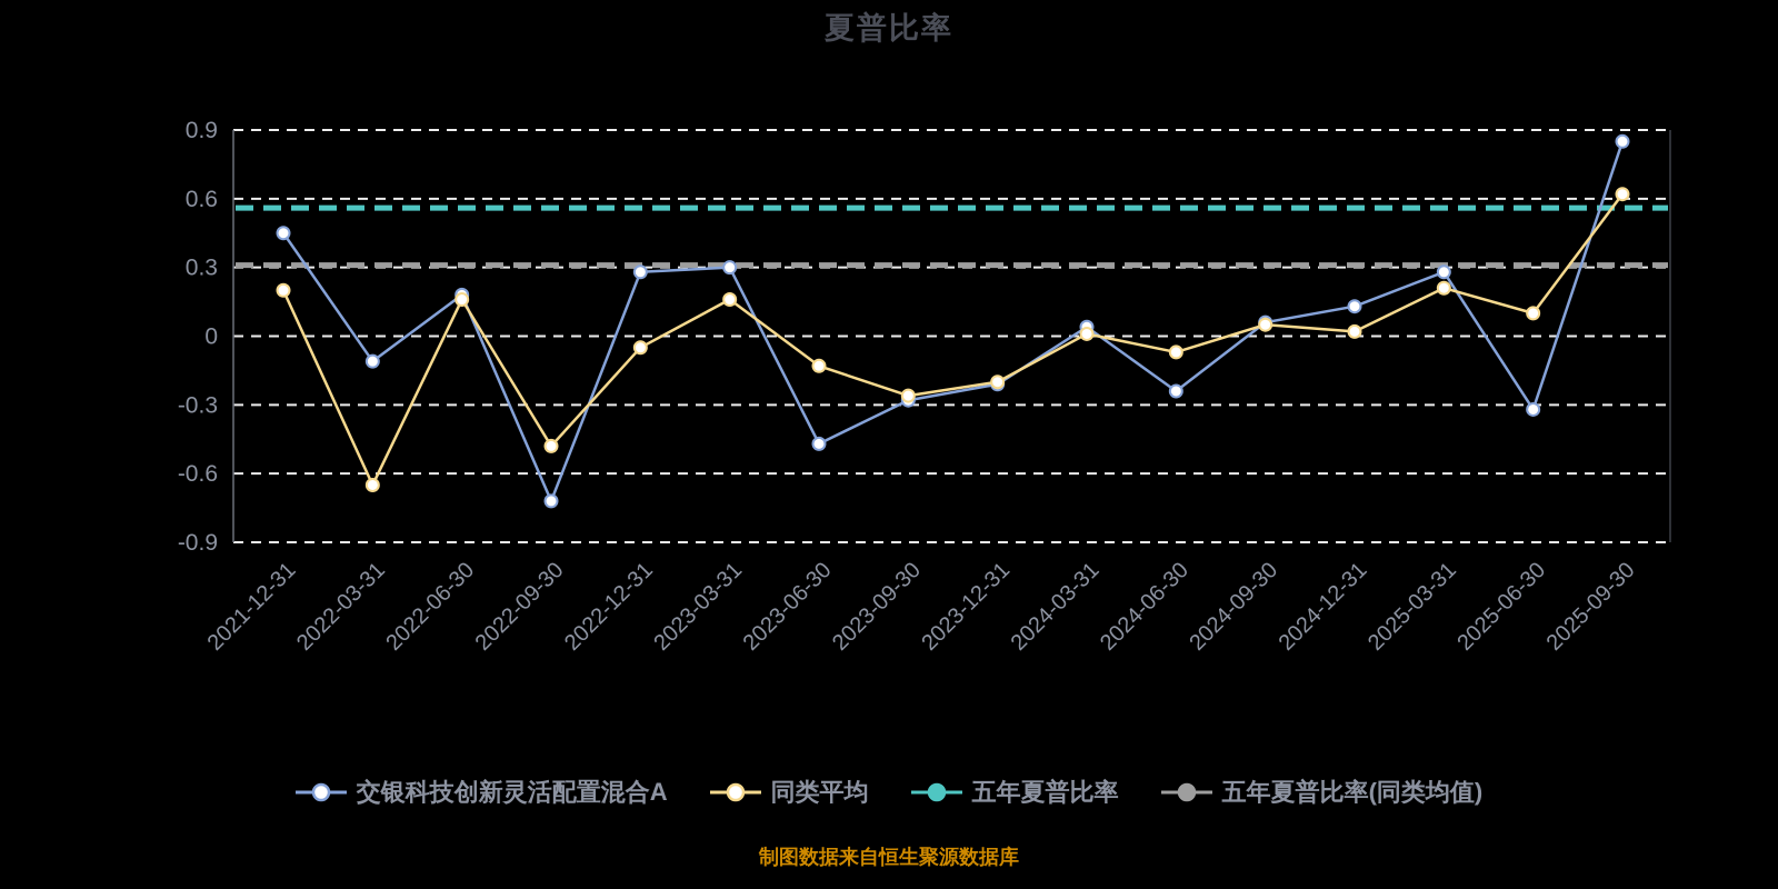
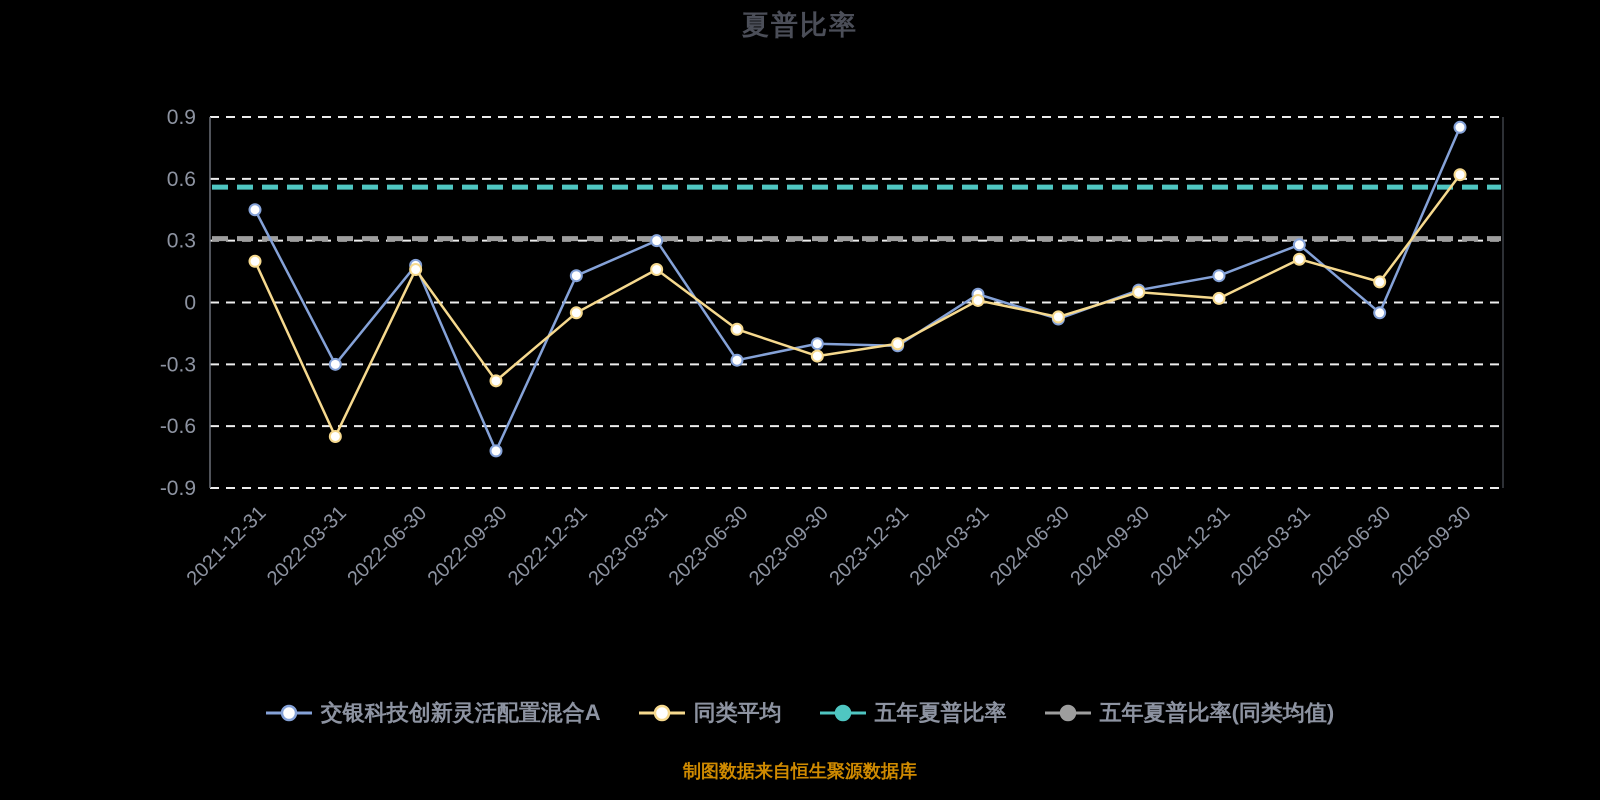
交银科技创新灵活配置混合A/2022-03-31: -0.11 -> -0.30
同类平均/2022-09-30: -0.48 -> -0.38
交银科技创新灵活配置混合A/2022-12-31: 0.28 -> 0.13
交银科技创新灵活配置混合A/2023-06-30: -0.47 -> -0.28
交银科技创新灵活配置混合A/2023-09-30: -0.28 -> -0.20
交银科技创新灵活配置混合A/2024-06-30: -0.24 -> -0.08
交银科技创新灵活配置混合A/2025-06-30: -0.32 -> -0.05
